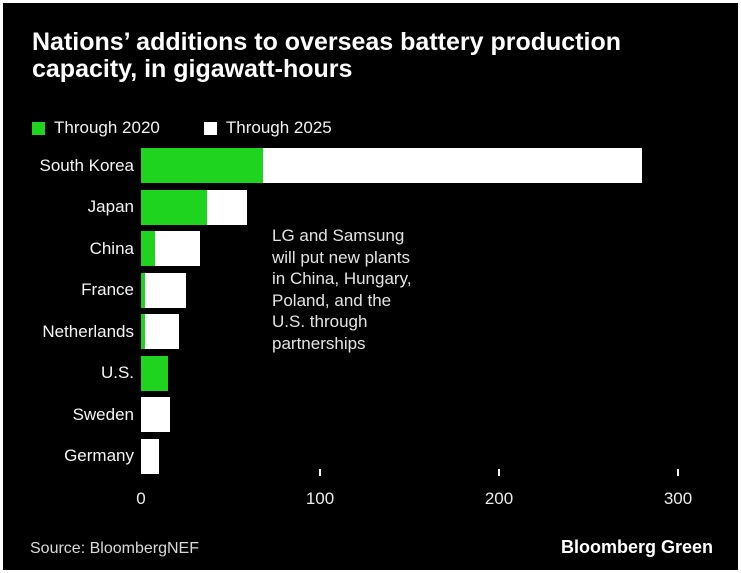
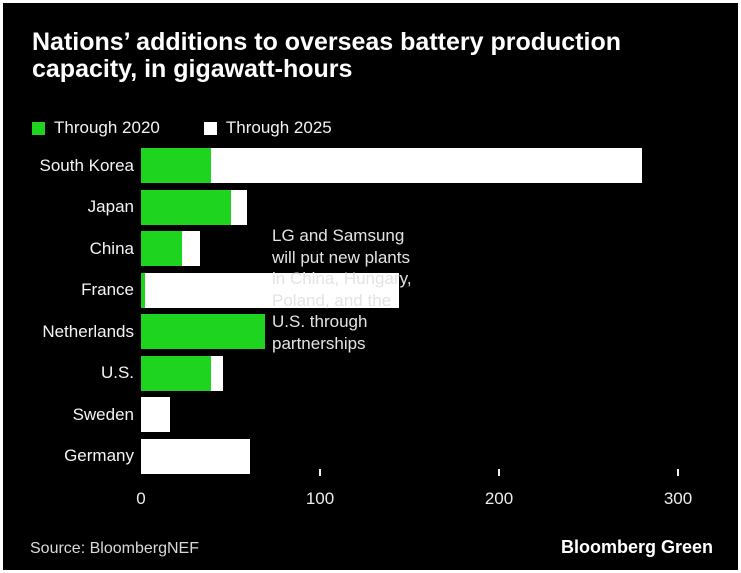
Through 2020/South Korea: 68 -> 39
Through 2020/Japan: 37 -> 50
Through 2020/China: 8 -> 23
Through 2025/France: 25 -> 144
Through 2020/Netherlands: 2 -> 69
Through 2025/Netherlands: 21 -> 40
Through 2020/U.S.: 15 -> 39
Through 2025/U.S.: 15 -> 46
Through 2025/Germany: 10 -> 61
